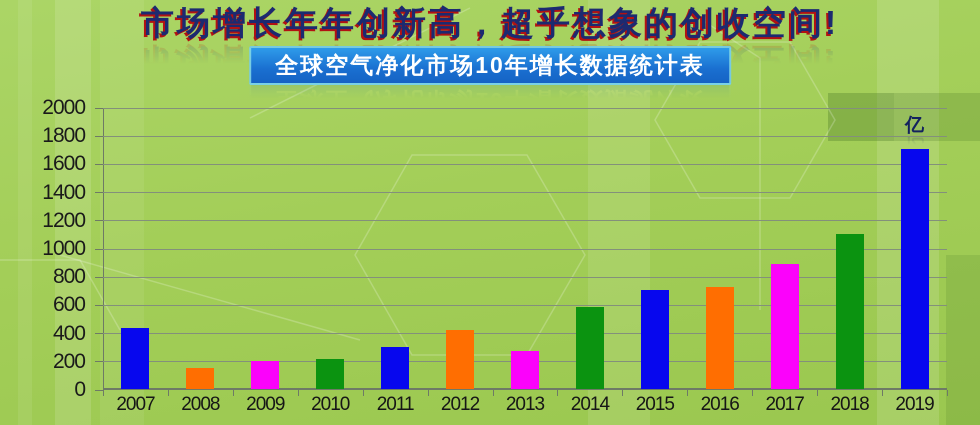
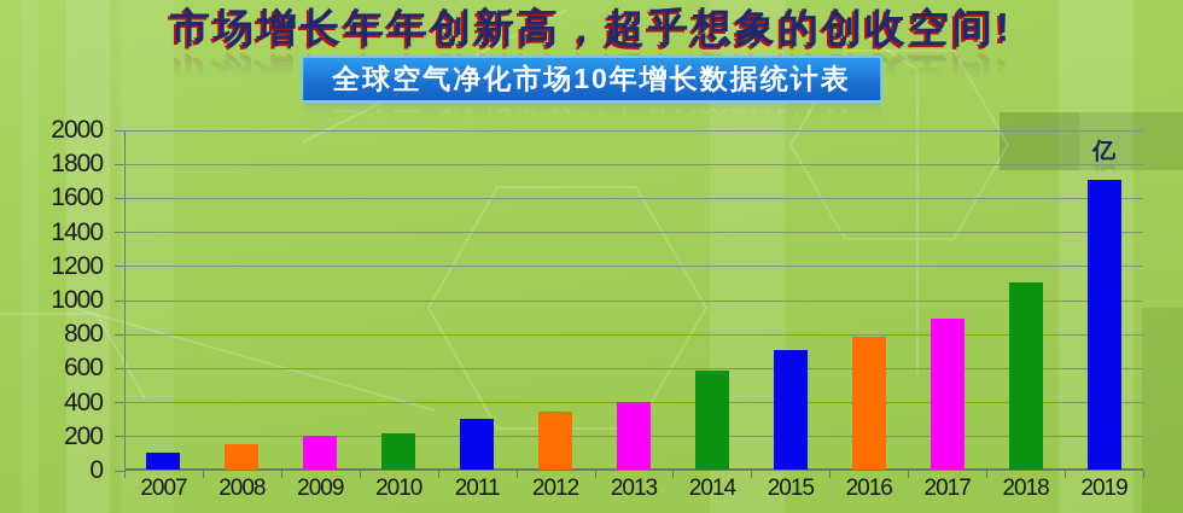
2007: 430 -> 100
2012: 420 -> 340
2013: 270 -> 400
2016: 720 -> 780
